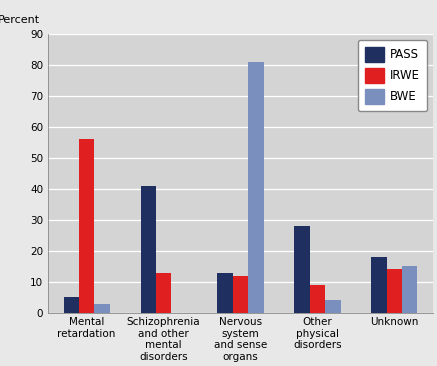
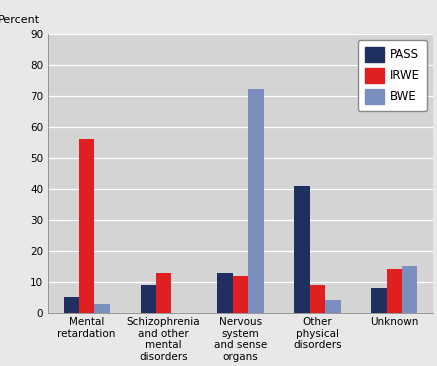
PASS/Schizophrenia and other mental disorders: 41 -> 9
BWE/Nervous system and sense organs: 81 -> 72
PASS/Other physical disorders: 28 -> 41
PASS/Unknown: 18 -> 8
